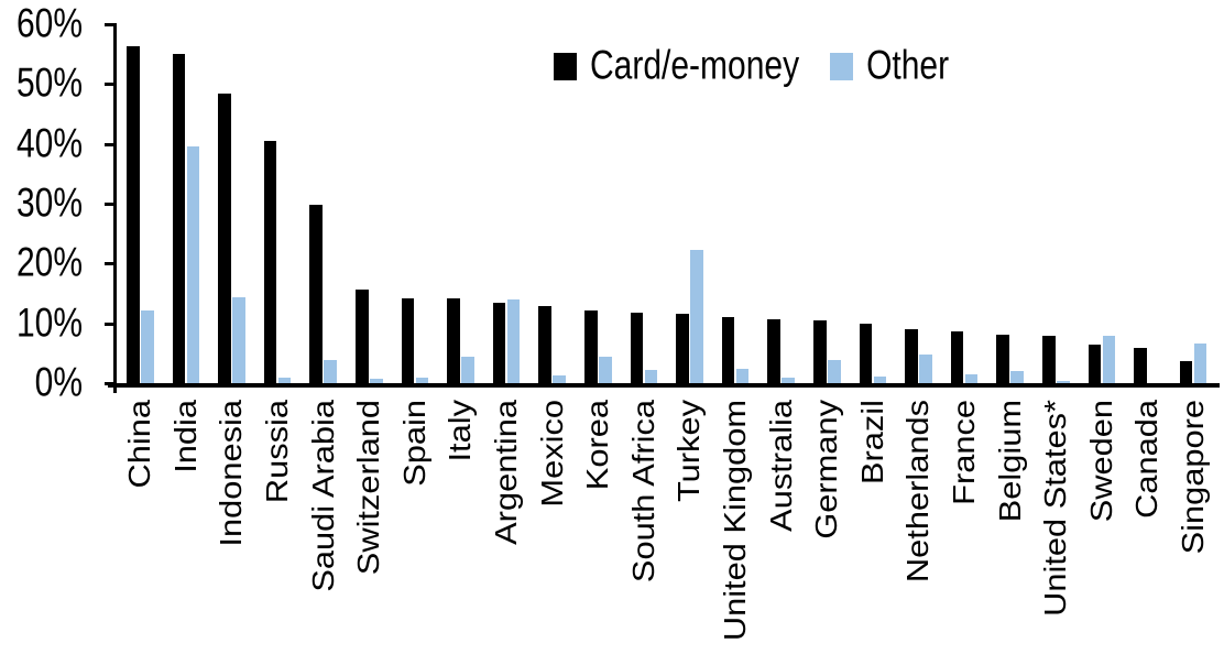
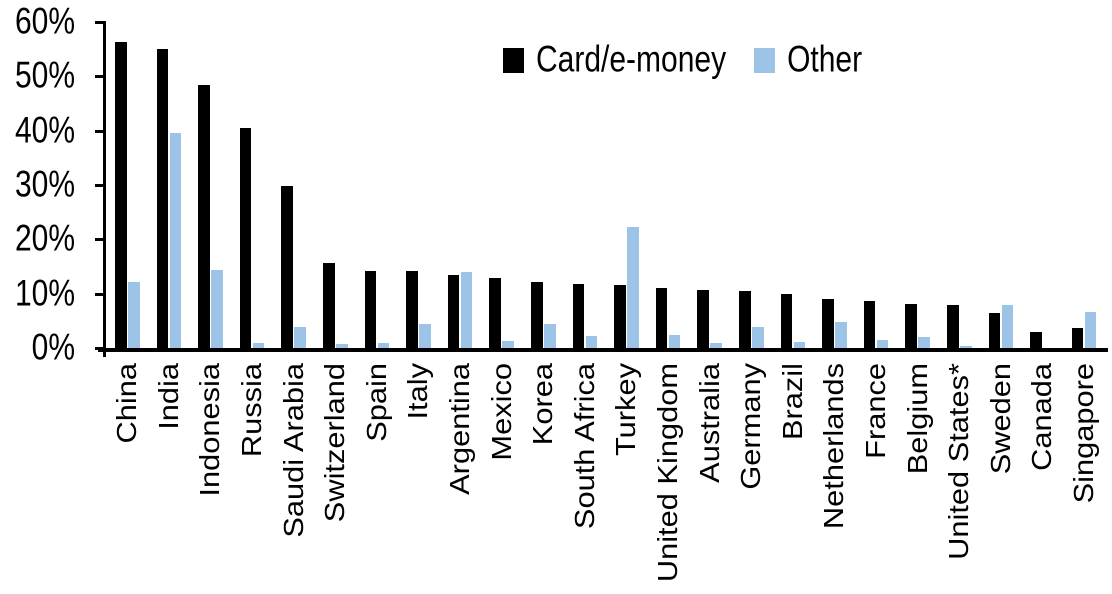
Card/e-money/Canada: 6% -> 3%
